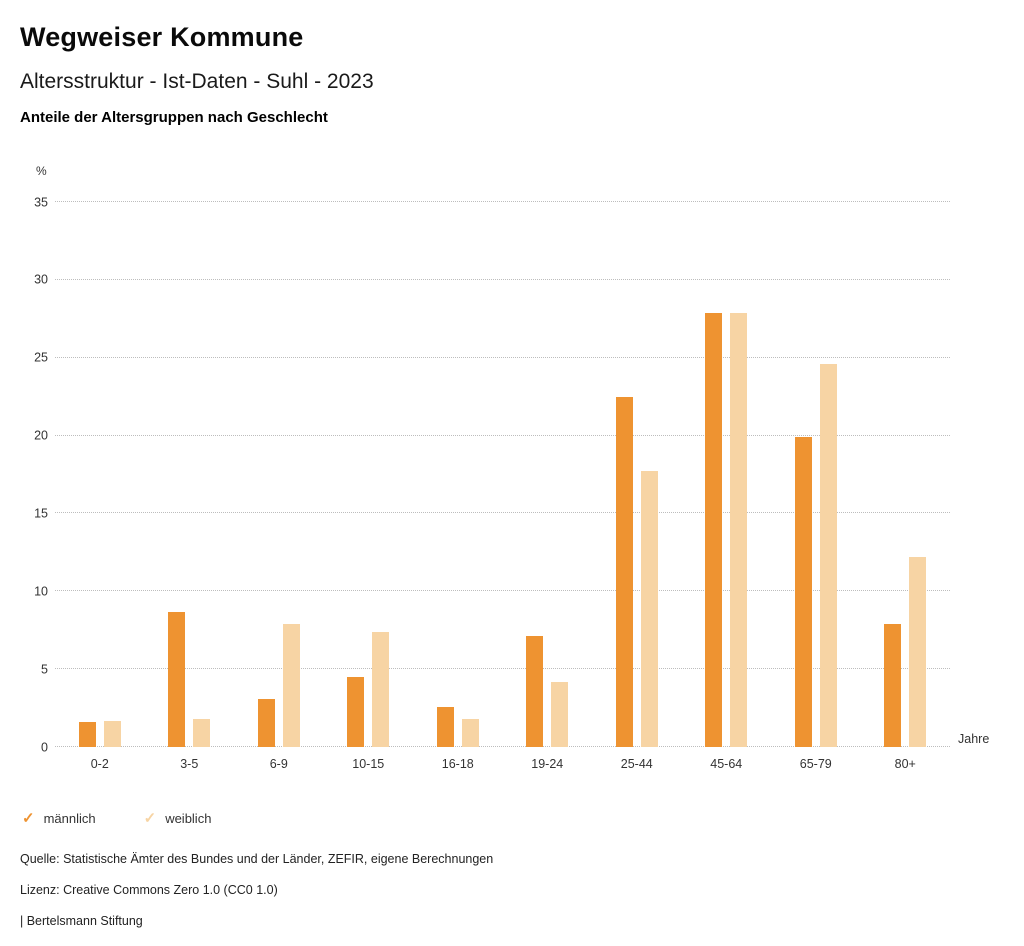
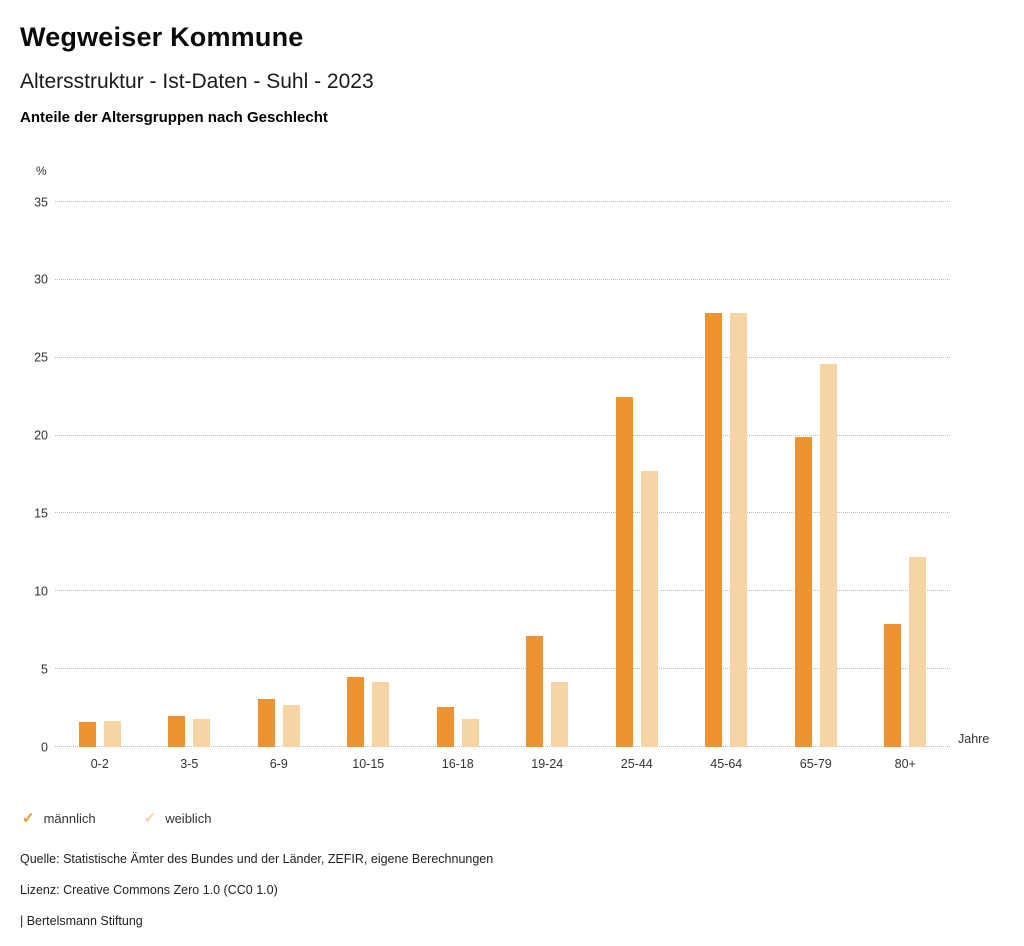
männlich/3-5: 8.7 -> 2.0
weiblich/6-9: 7.9 -> 2.7
weiblich/10-15: 7.4 -> 4.2
